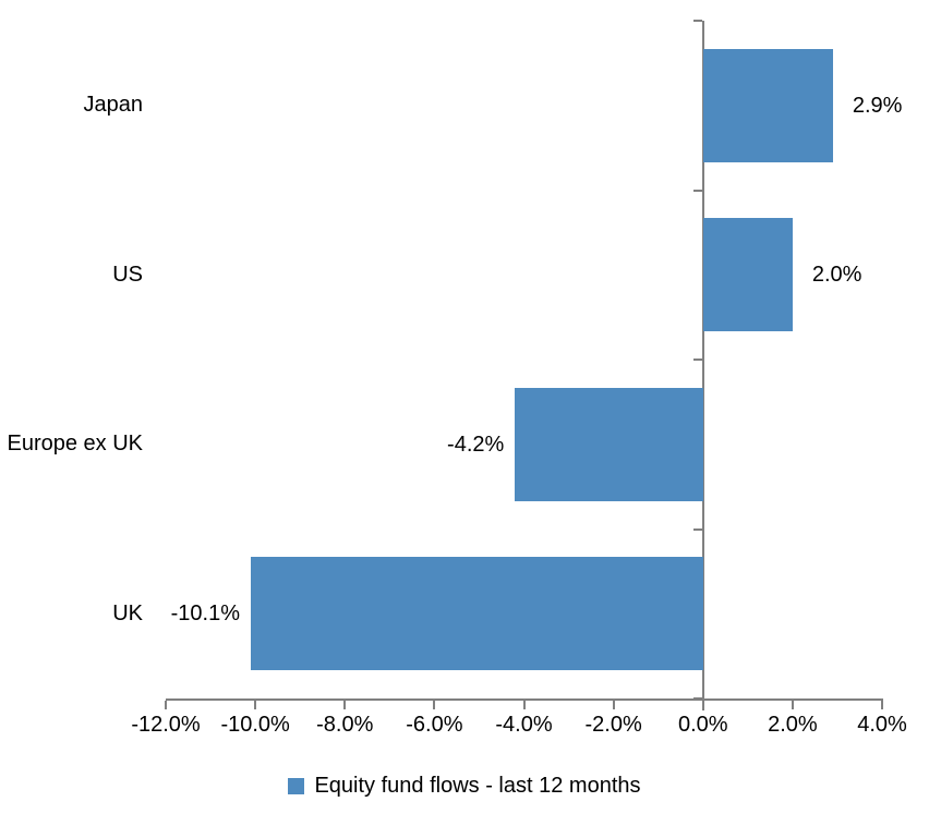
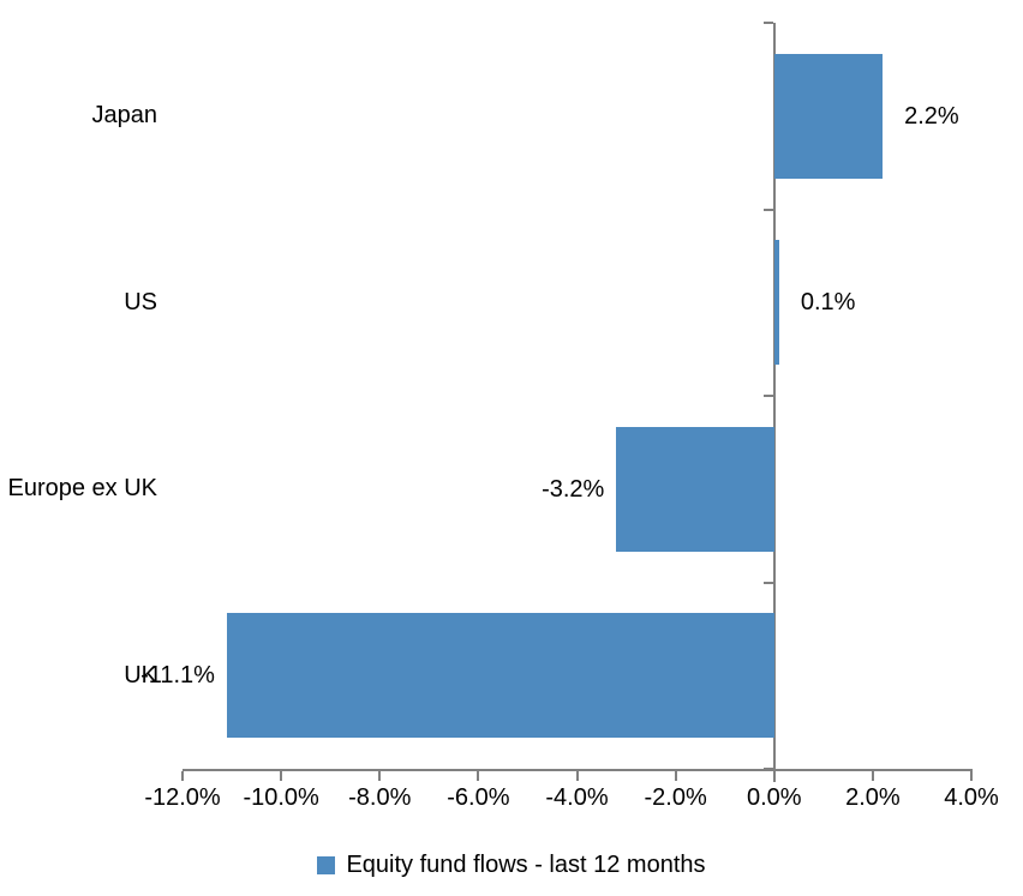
Japan: 2.9% -> 2.2%
US: 2.0% -> 0.1%
Europe ex UK: -4.2% -> -3.2%
UK: -10.1% -> -11.1%
